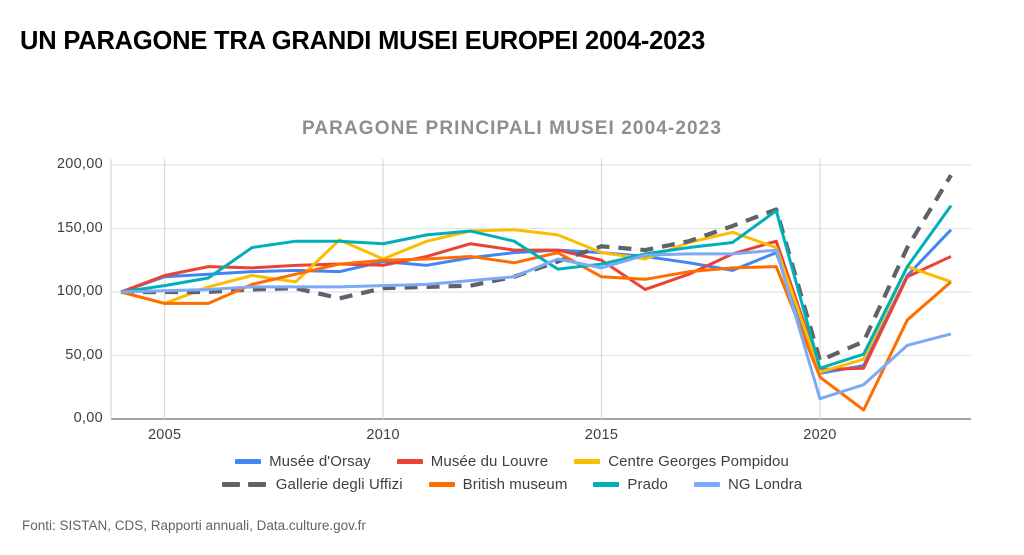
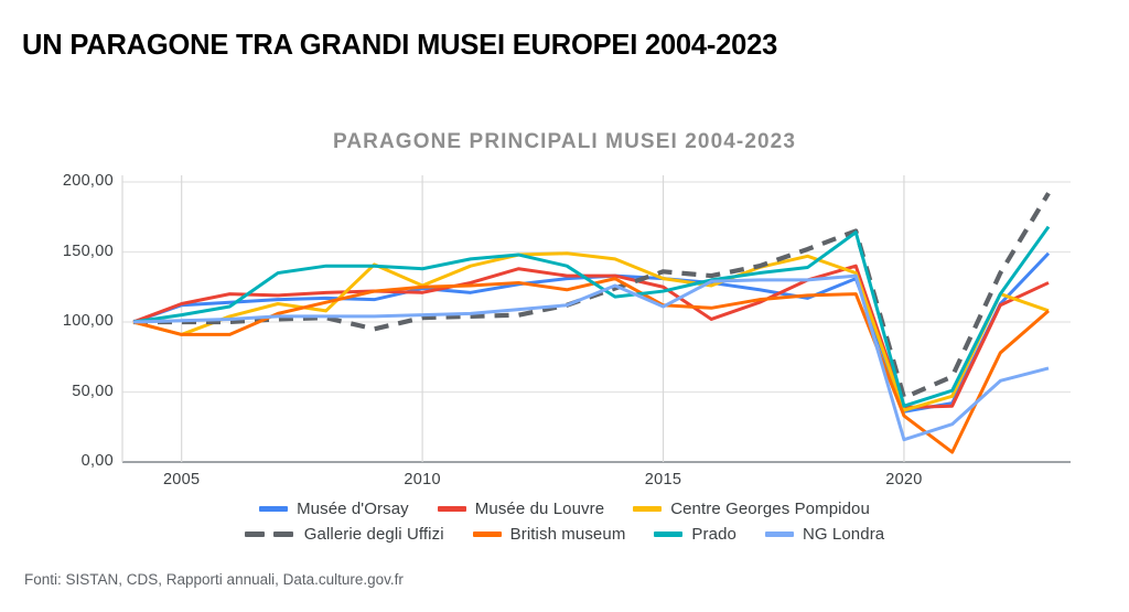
NG Londra/2015: 119 -> 111
